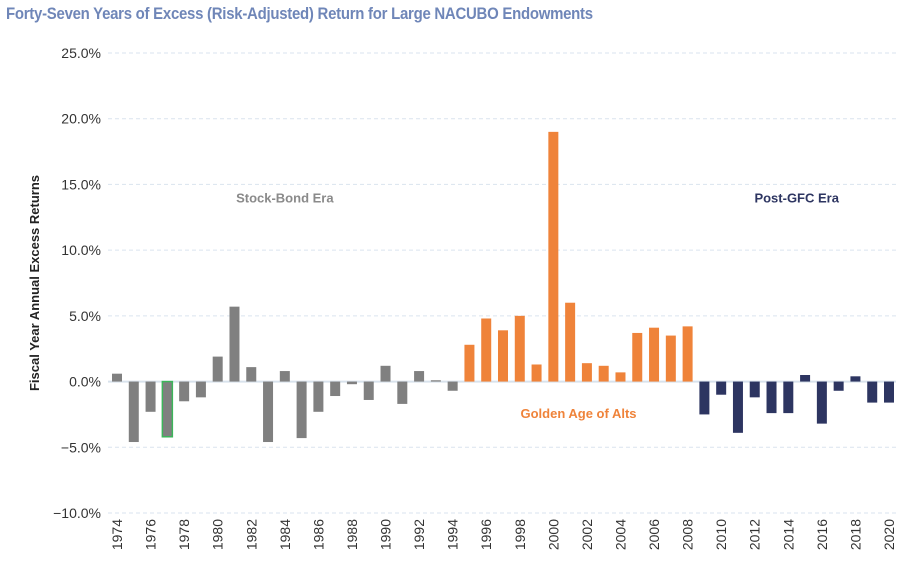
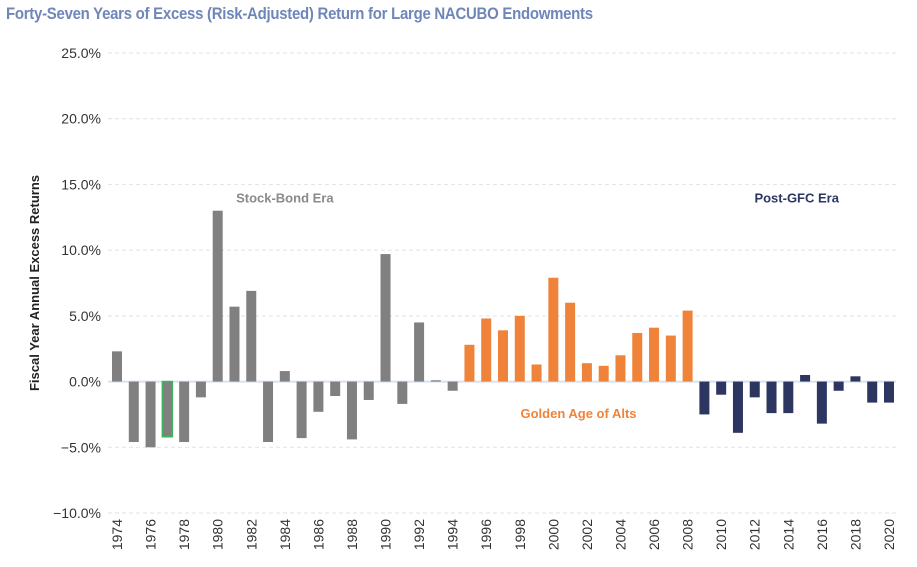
1974: 0.6% -> 2.3%
1976: -2.3% -> -5.0%
1978: -1.5% -> -4.6%
1980: 1.9% -> 13.0%
1982: 1.1% -> 6.9%
1988: -0.2% -> -4.4%
1990: 1.2% -> 9.7%
1992: 0.8% -> 4.5%
2000: 19.0% -> 7.9%
2004: 0.7% -> 2.0%
2008: 4.2% -> 5.4%
